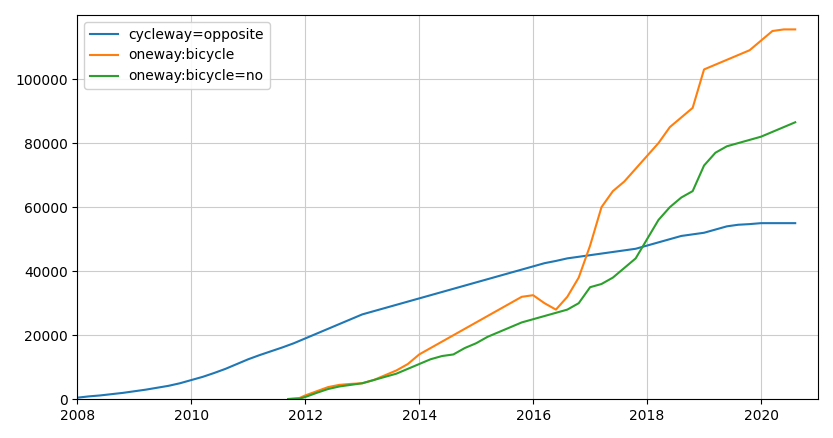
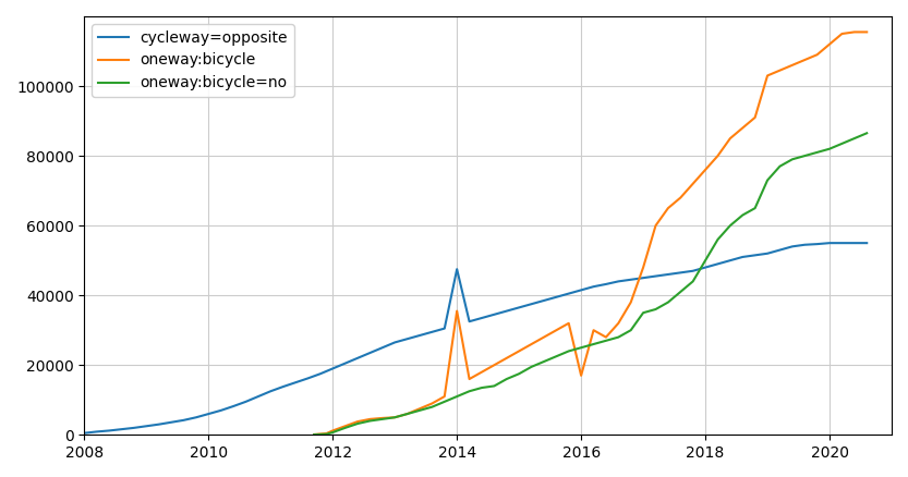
cycleway=opposite/2014: 31500 -> 47500
oneway:bicycle/2014: 14000 -> 35500
oneway:bicycle/2016: 32500 -> 17000
